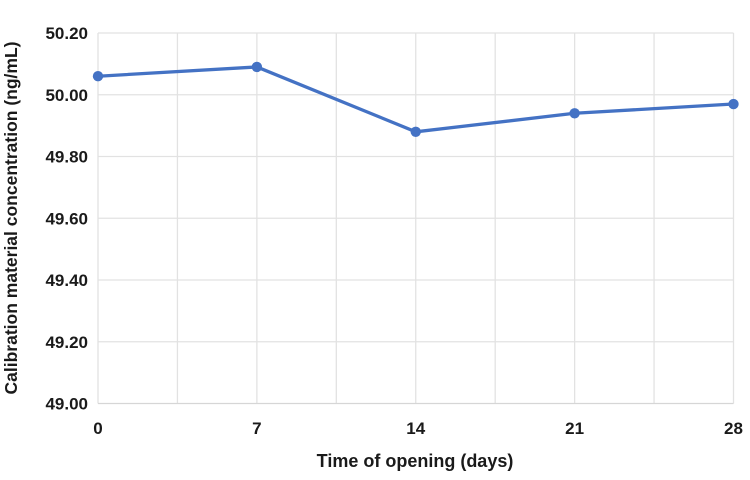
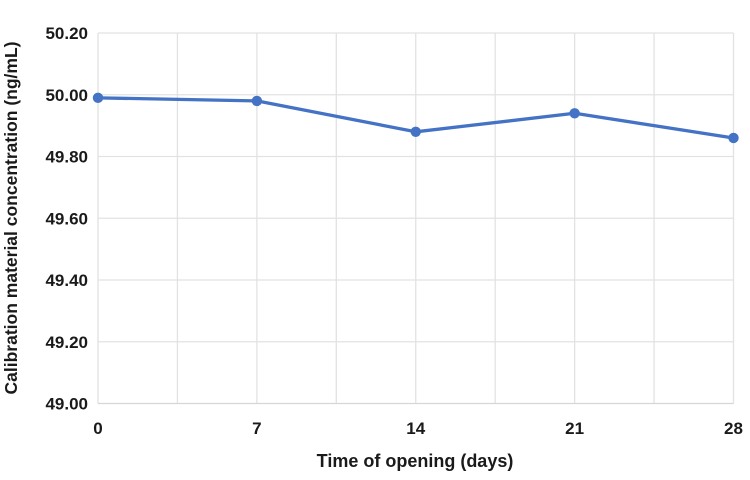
0: 50.06 -> 49.99
7: 50.09 -> 49.98
28: 49.97 -> 49.86
